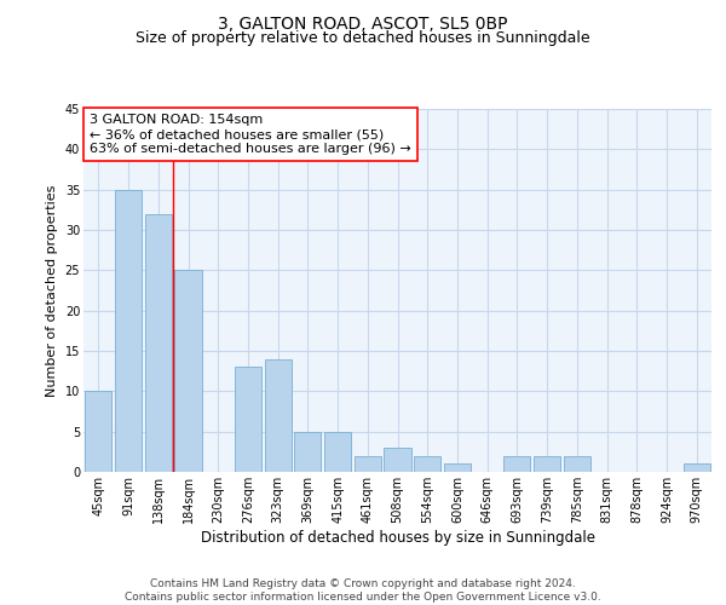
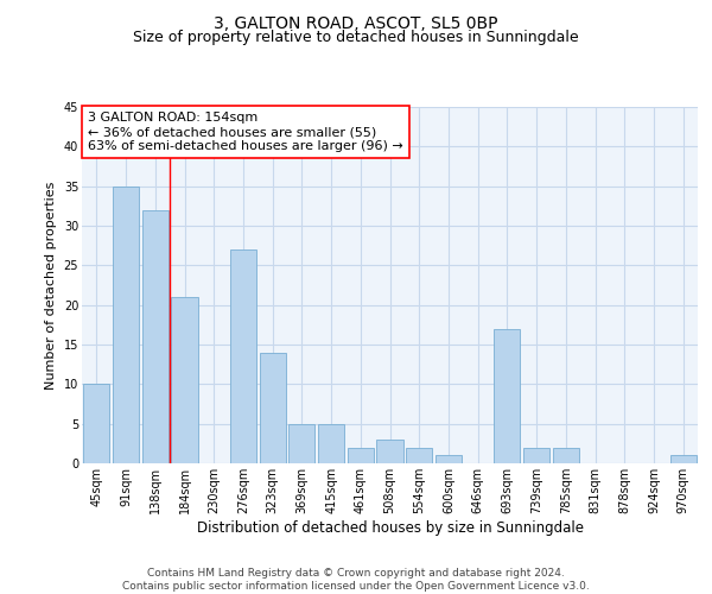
184sqm: 25 -> 21
276sqm: 13 -> 27
693sqm: 2 -> 17
